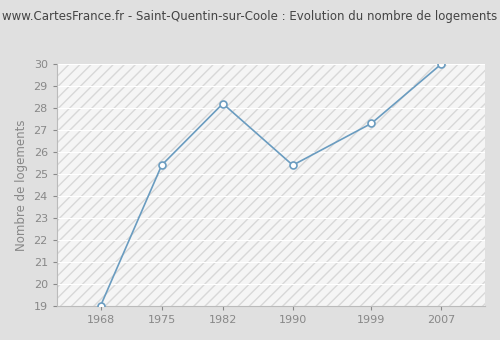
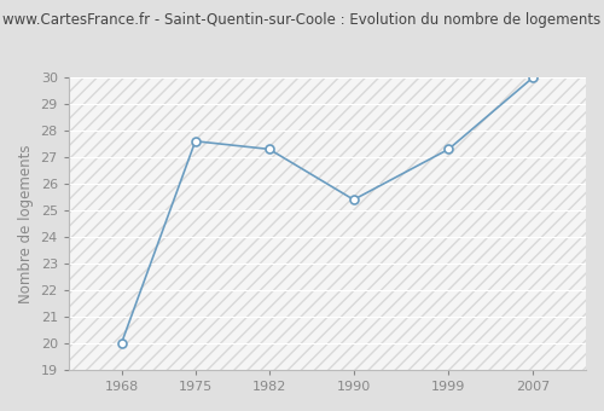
1968: 19.0 -> 20.0
1975: 25.4 -> 27.6
1982: 28.2 -> 27.3
